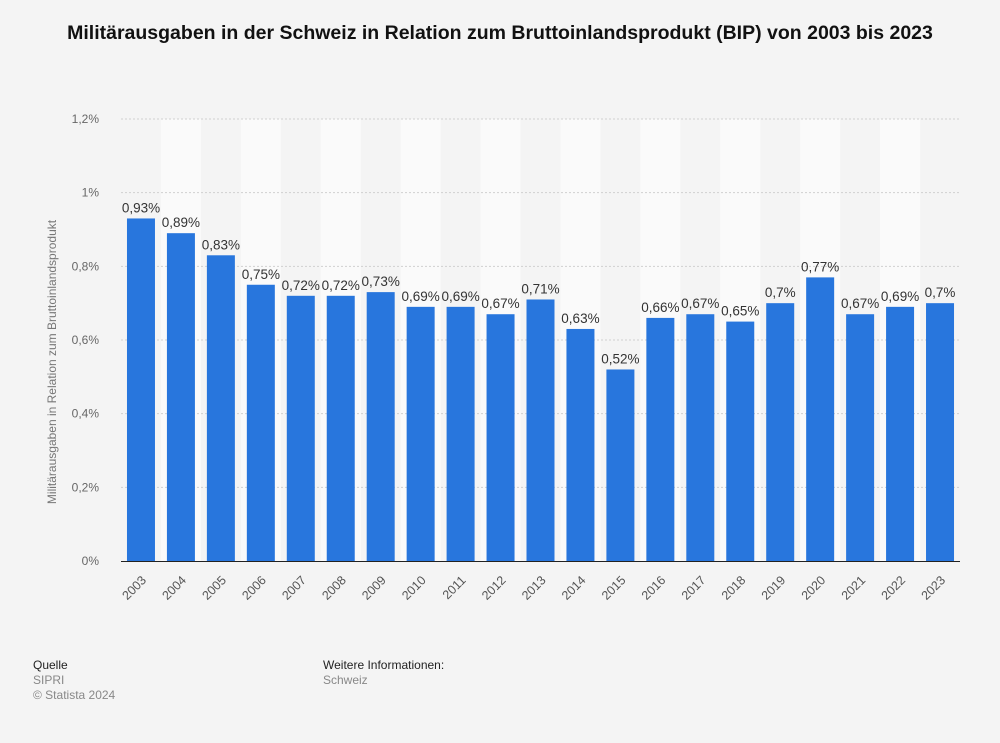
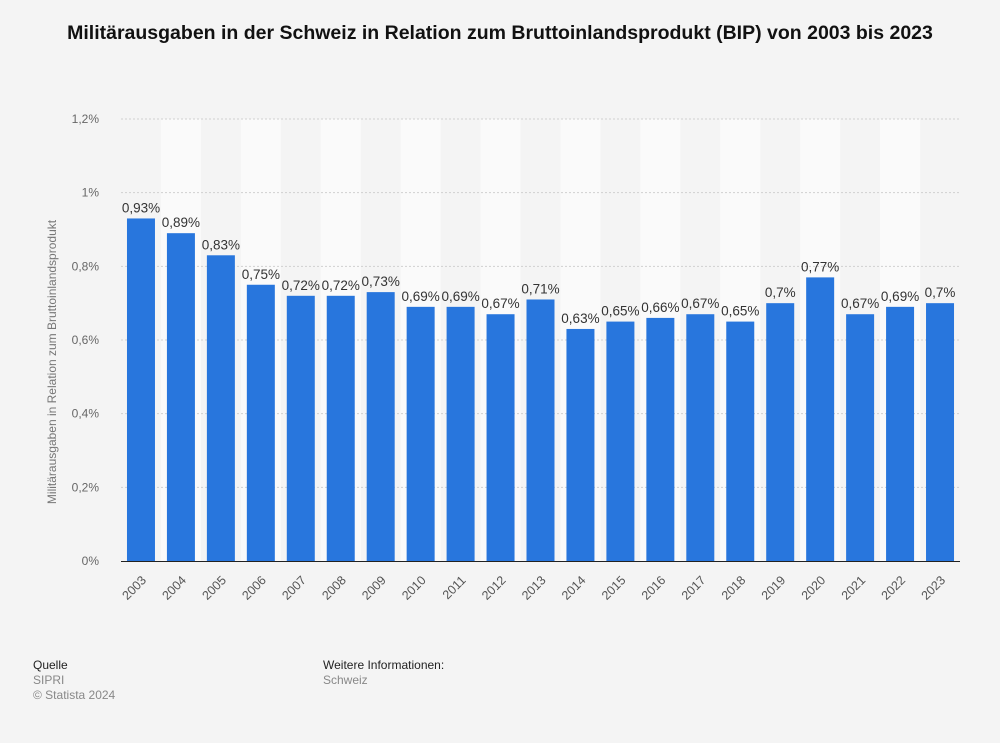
2015: 0,52% -> 0,65%
